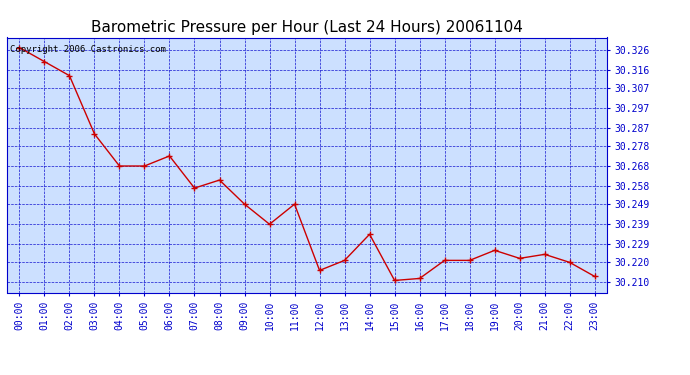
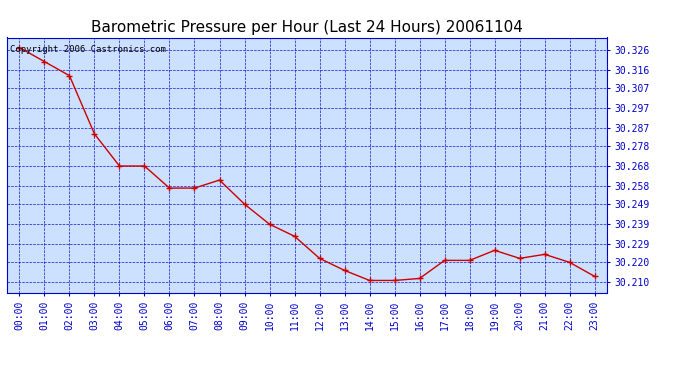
06:00: 30.273 -> 30.257
11:00: 30.249 -> 30.233
12:00: 30.216 -> 30.222
13:00: 30.221 -> 30.216
14:00: 30.234 -> 30.211
